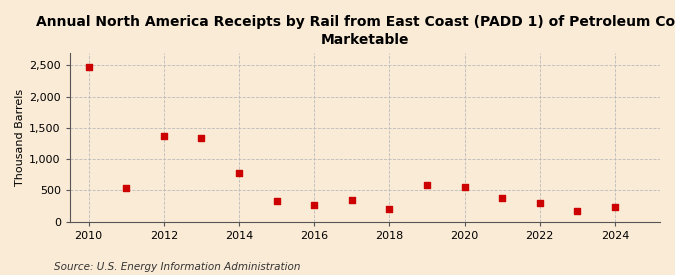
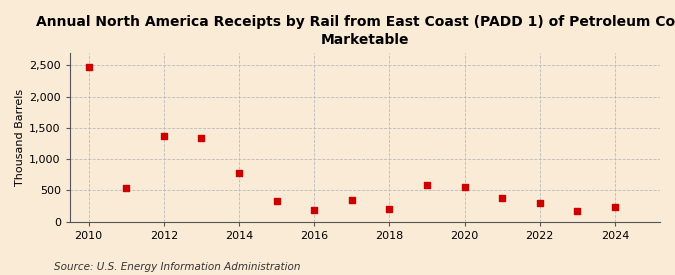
2016: 280 -> 180
